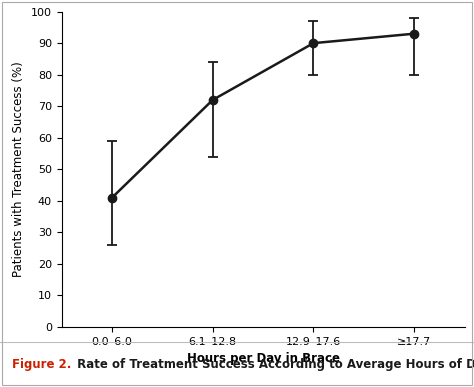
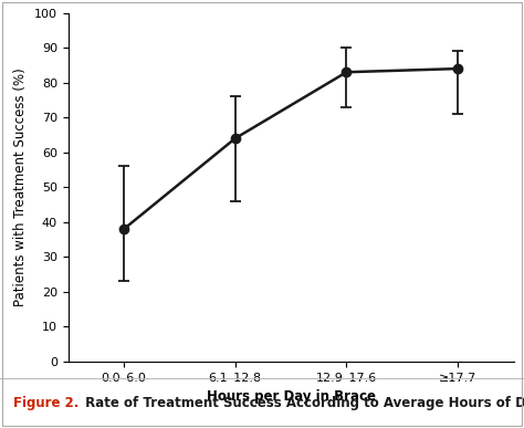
0.0–6.0: 41 -> 38
6.1–12.8: 72 -> 64
12.9–17.6: 90 -> 83
≥17.7: 93 -> 84
